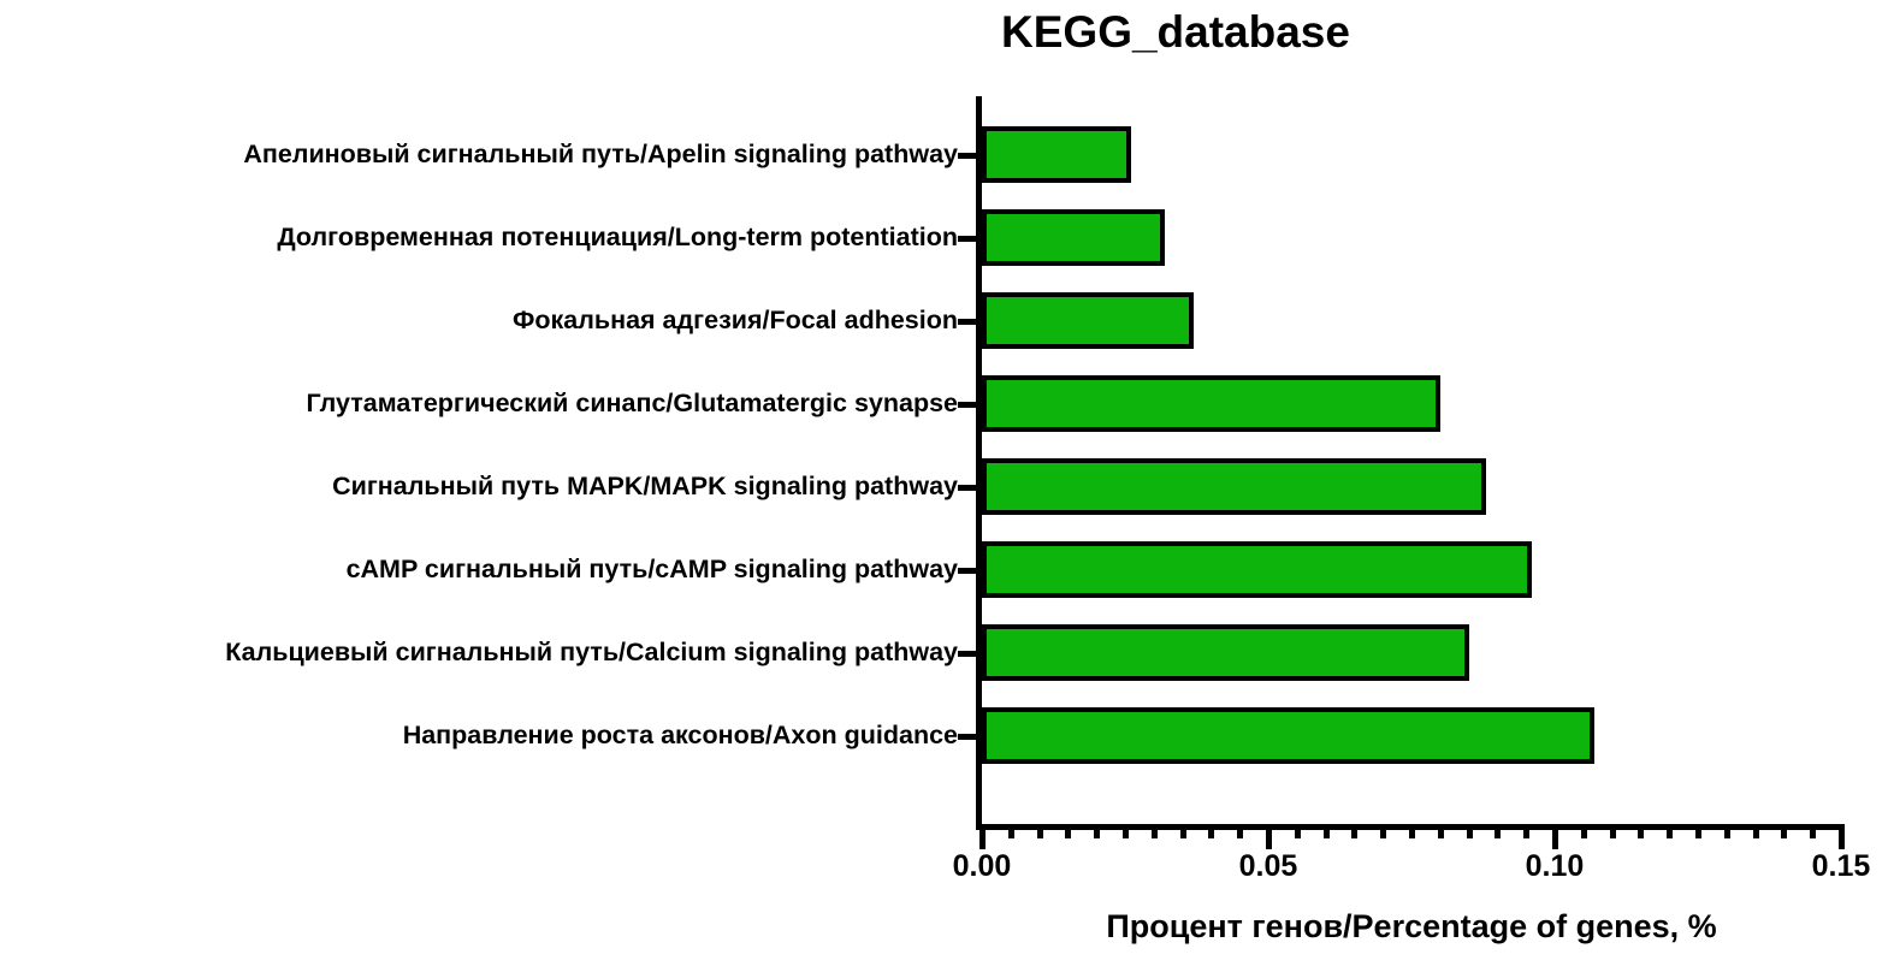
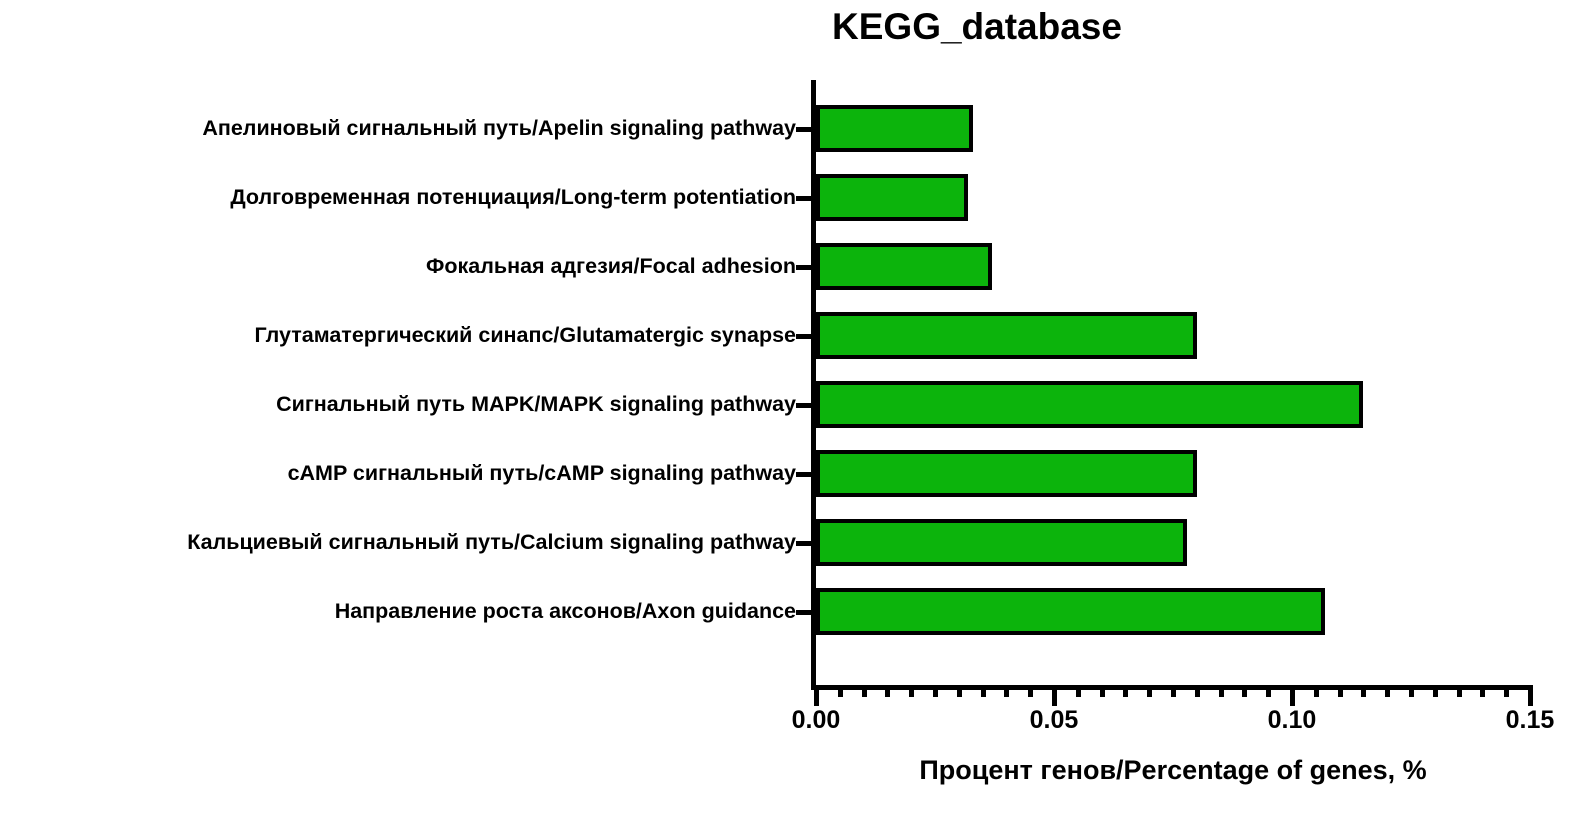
Апелиновый сигнальный путь/Apelin signaling pathway: 0.026 -> 0.033
Сигнальный путь MAPK/MAPK signaling pathway: 0.088 -> 0.115
cAMP сигнальный путь/cAMP signaling pathway: 0.096 -> 0.080
Кальциевый сигнальный путь/Calcium signaling pathway: 0.085 -> 0.078
